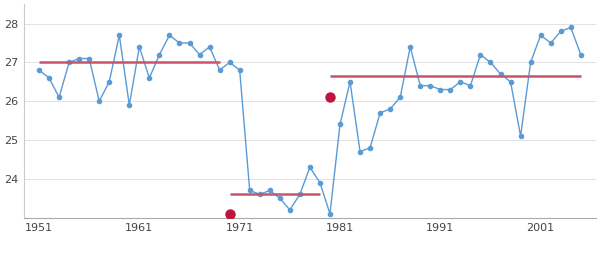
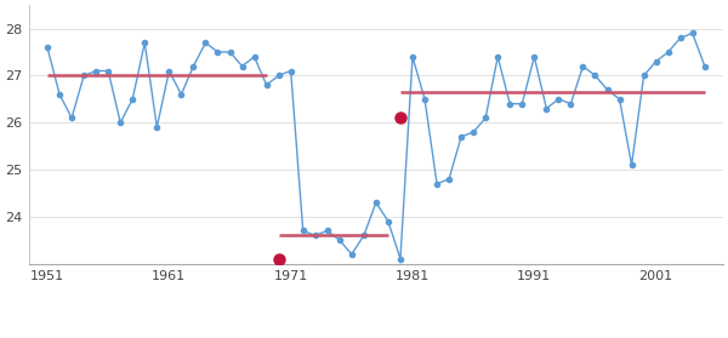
1951: 26.8 -> 27.6
1961: 27.4 -> 27.1
1971: 26.8 -> 27.1
1981: 25.4 -> 27.4
1991: 26.3 -> 27.4
2001: 27.7 -> 27.3
